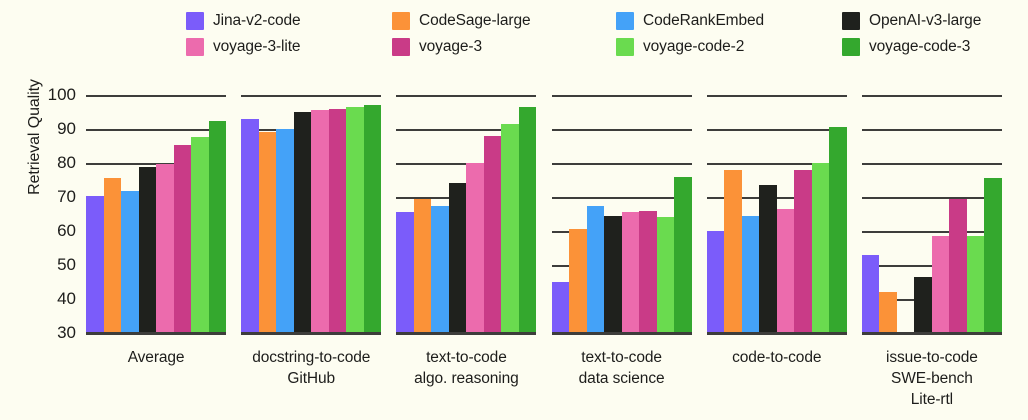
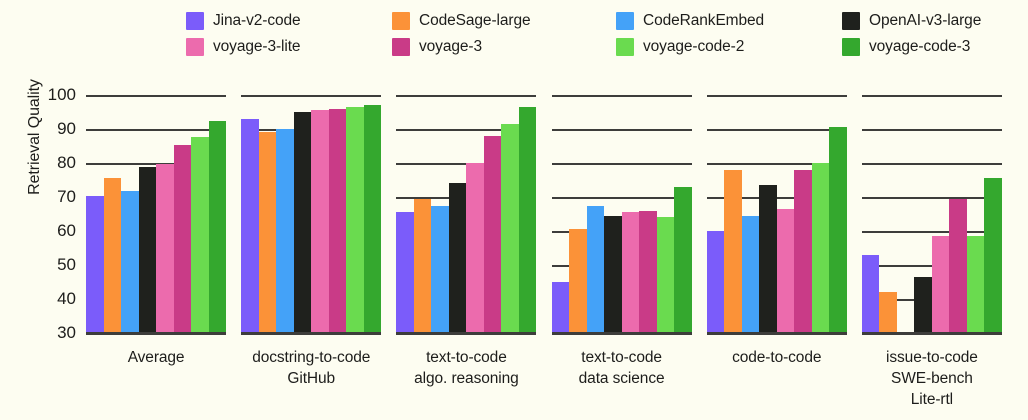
voyage-code-3/text-to-code data science: 76 -> 73
